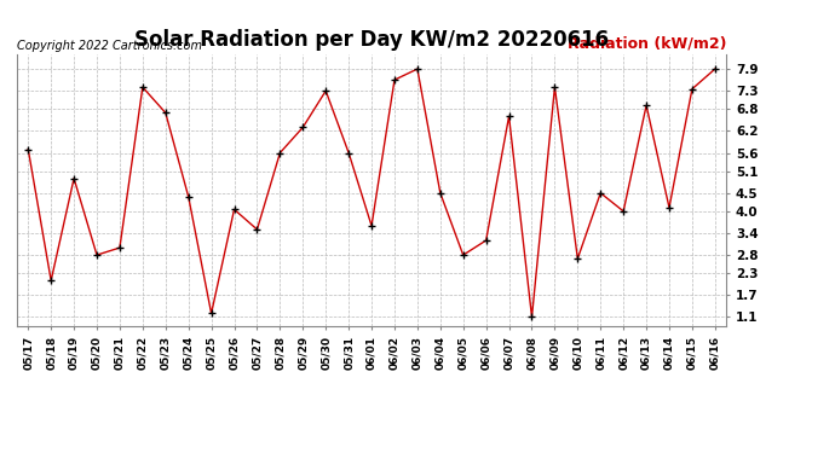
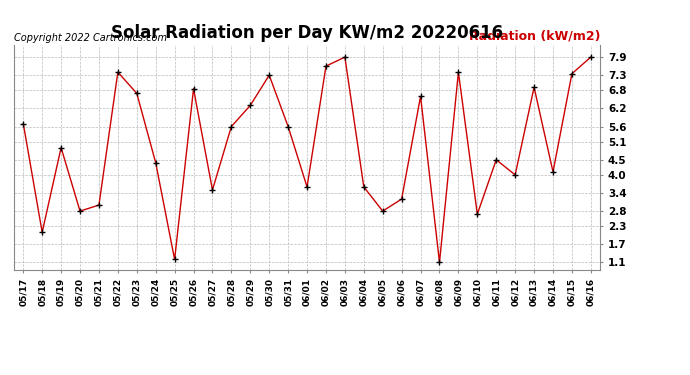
05/26: 4.05 -> 6.85
06/04: 4.50 -> 3.60
